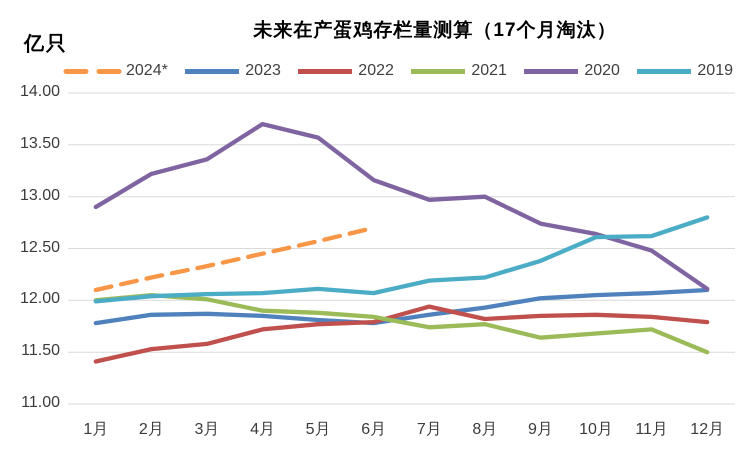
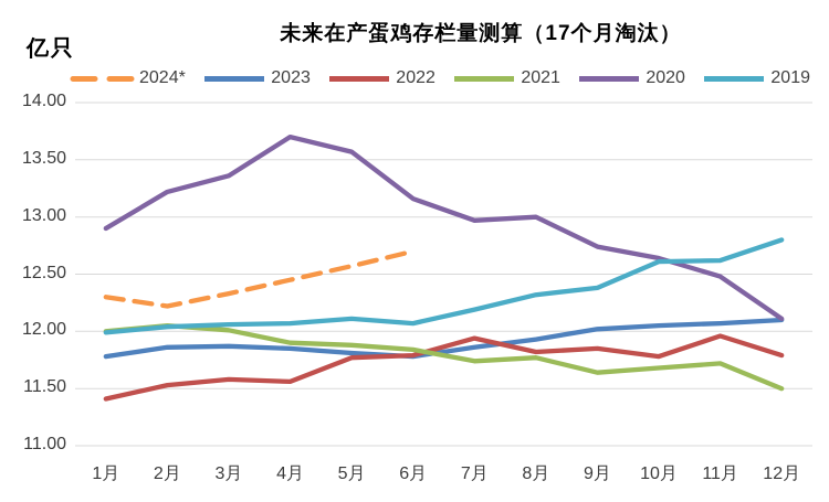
2024*/1月: 12.10 -> 12.30
2022/4月: 11.72 -> 11.56
2019/8月: 12.22 -> 12.32
2022/10月: 11.86 -> 11.78
2022/11月: 11.84 -> 11.96
